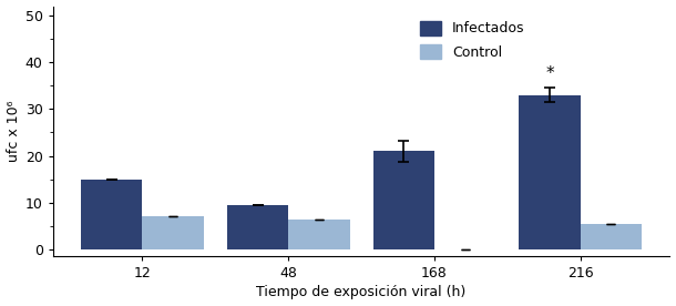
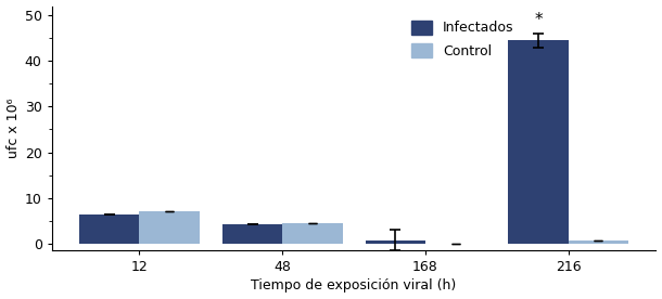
Infectados/12: 15.0 -> 6.5
Infectados/48: 9.5 -> 4.2
Control/48: 6.5 -> 4.4
Infectados/168: 21.0 -> 0.8
Infectados/216: 33.0 -> 44.5
Control/216: 5.5 -> 0.8
